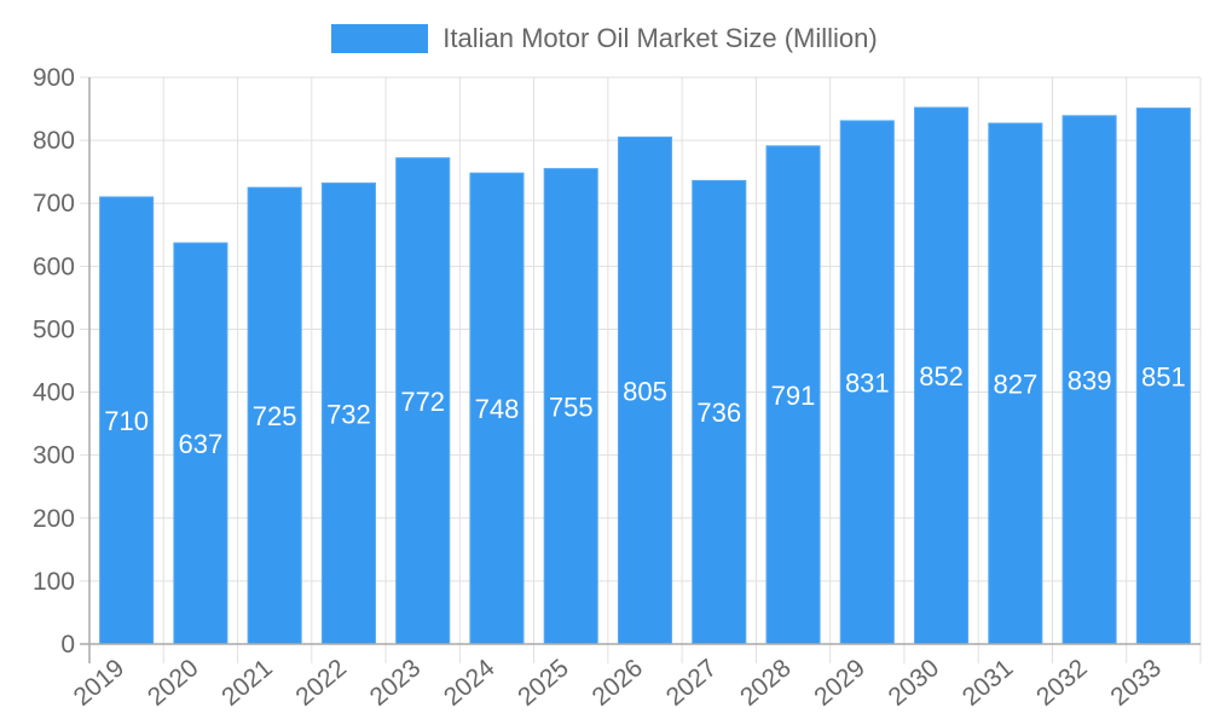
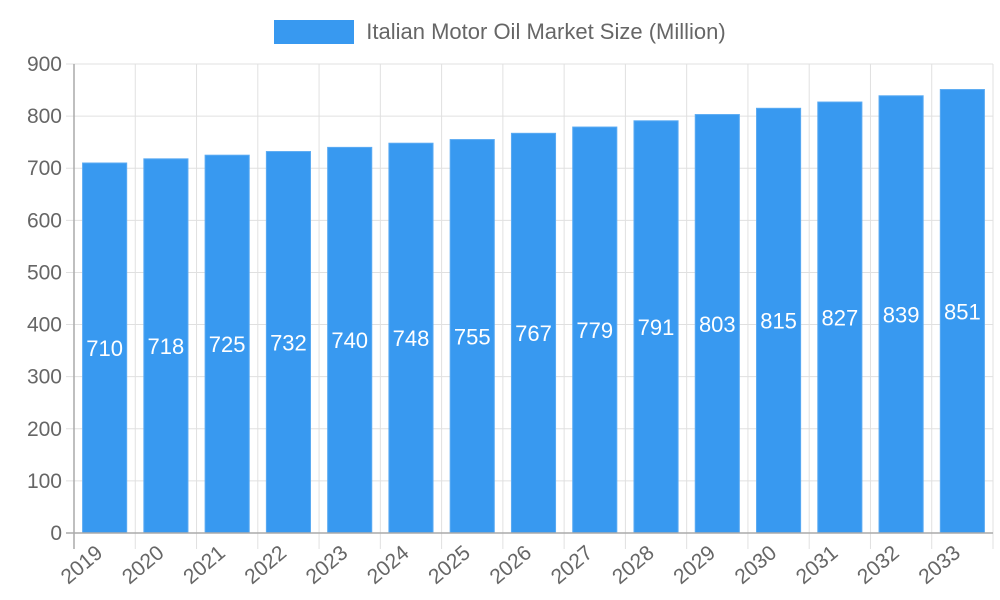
2020: 637 -> 718
2023: 772 -> 740
2026: 805 -> 767
2027: 736 -> 779
2029: 831 -> 803
2030: 852 -> 815
